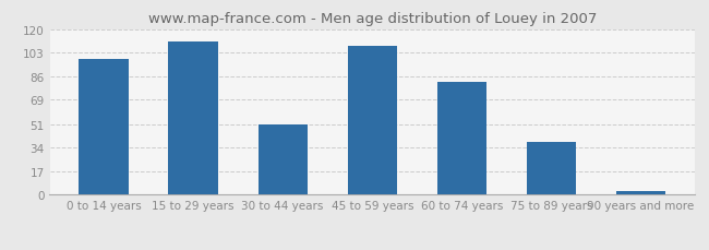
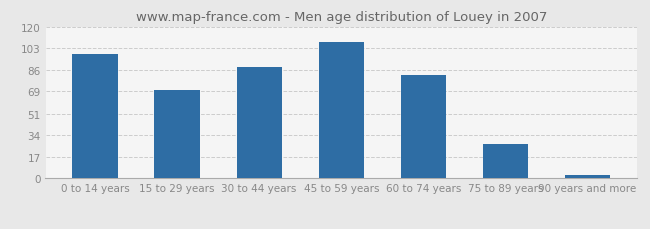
15 to 29 years: 111 -> 70
30 to 44 years: 51 -> 88
75 to 89 years: 38 -> 27
